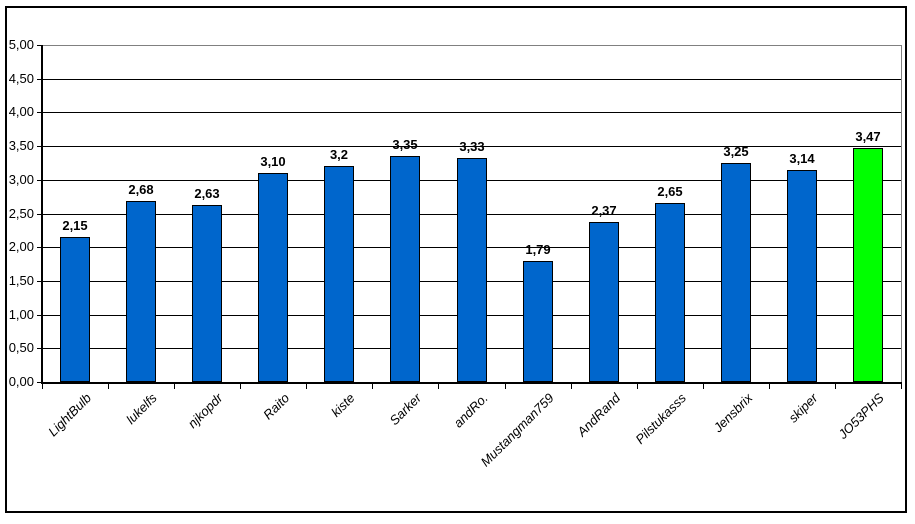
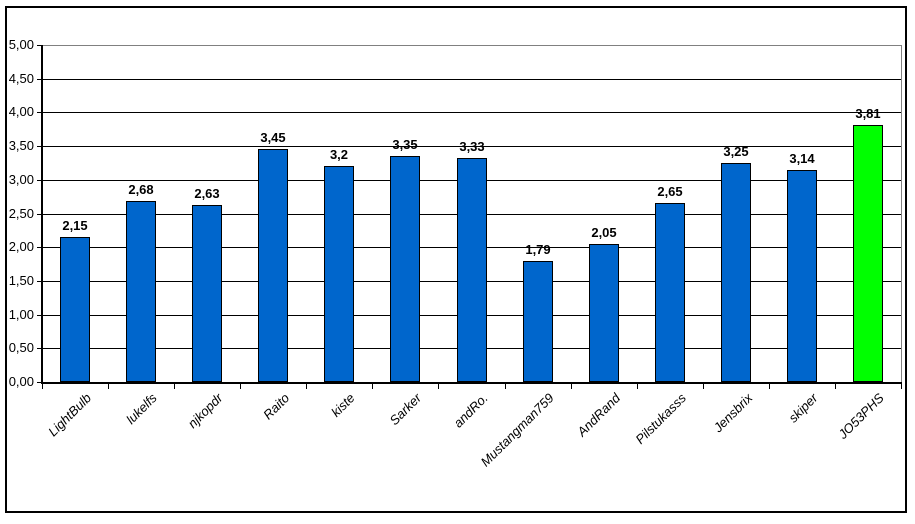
Raito: 3,10 -> 3,45
AndRand: 2,37 -> 2,05
JO53PHS: 3,47 -> 3,81
